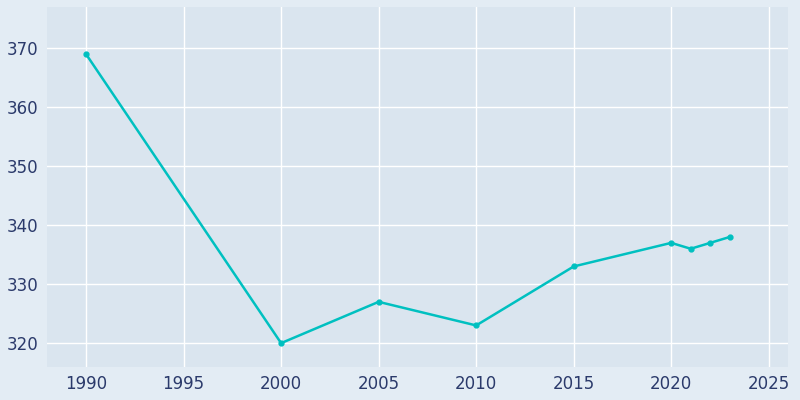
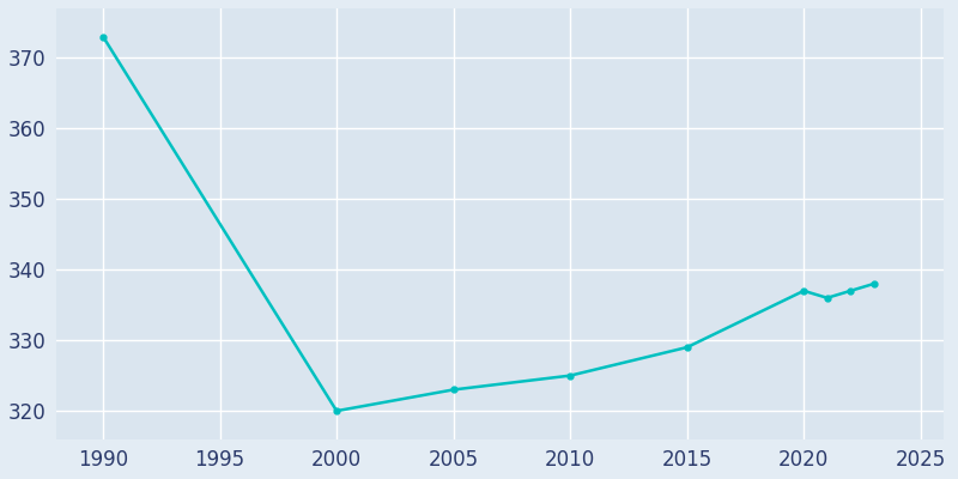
1990: 369 -> 373
2005: 327 -> 323
2010: 323 -> 325
2015: 333 -> 329
